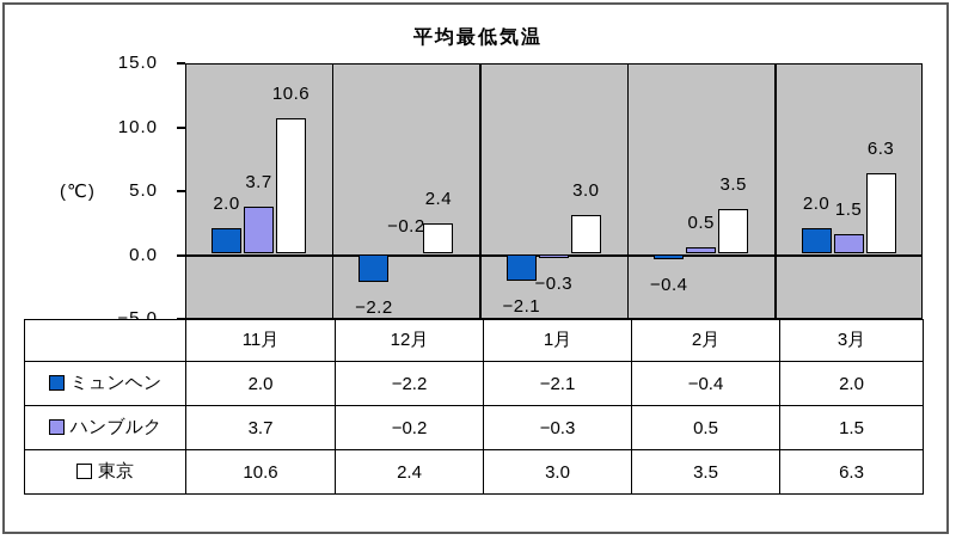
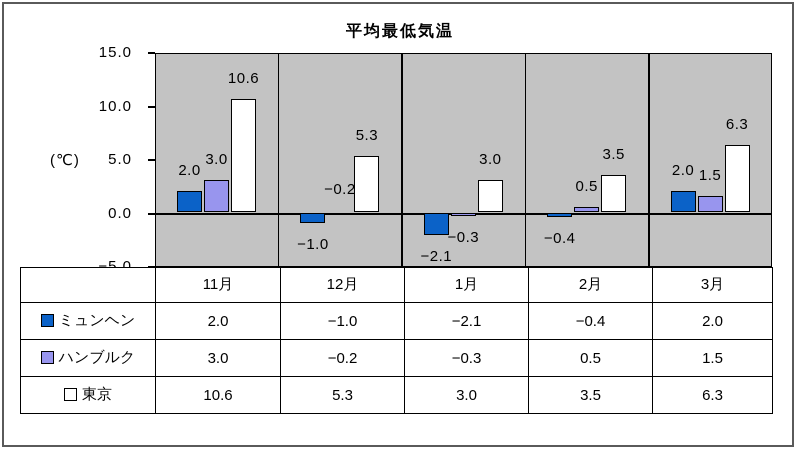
ハンブルク/11月: 3.7 -> 3.0
ミュンヘン/12月: −2.2 -> −1.0
東京/12月: 2.4 -> 5.3
